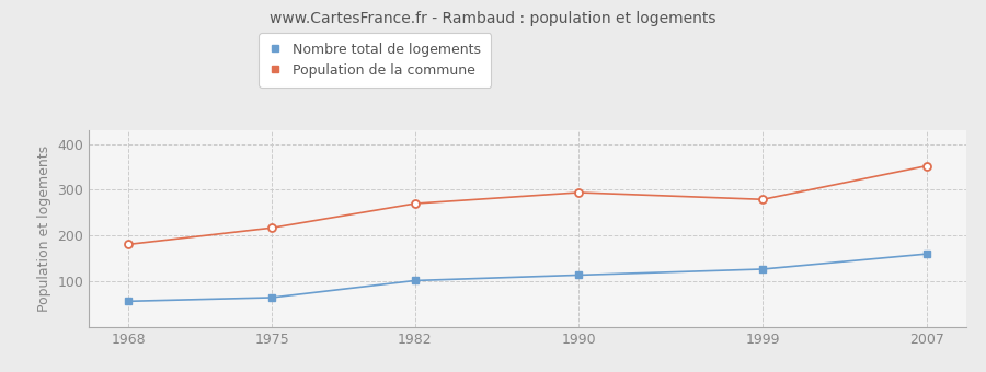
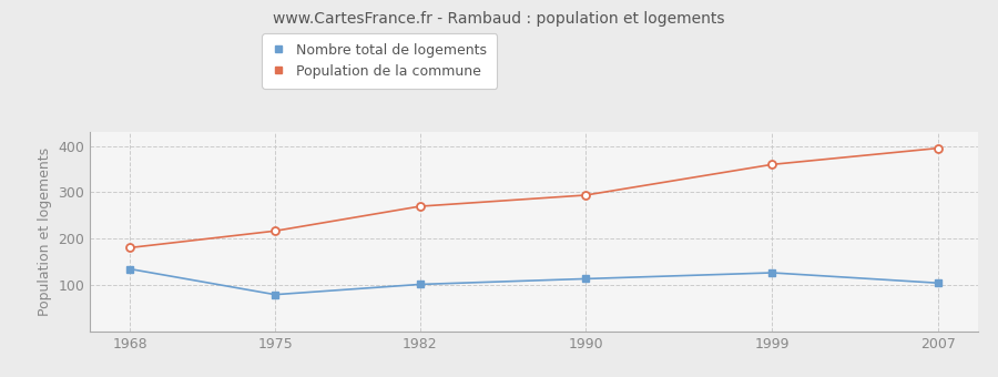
Nombre total de logements/1968: 57 -> 135
Nombre total de logements/1975: 65 -> 80
Population de la commune/1999: 279 -> 360
Nombre total de logements/2007: 160 -> 105
Population de la commune/2007: 352 -> 395
